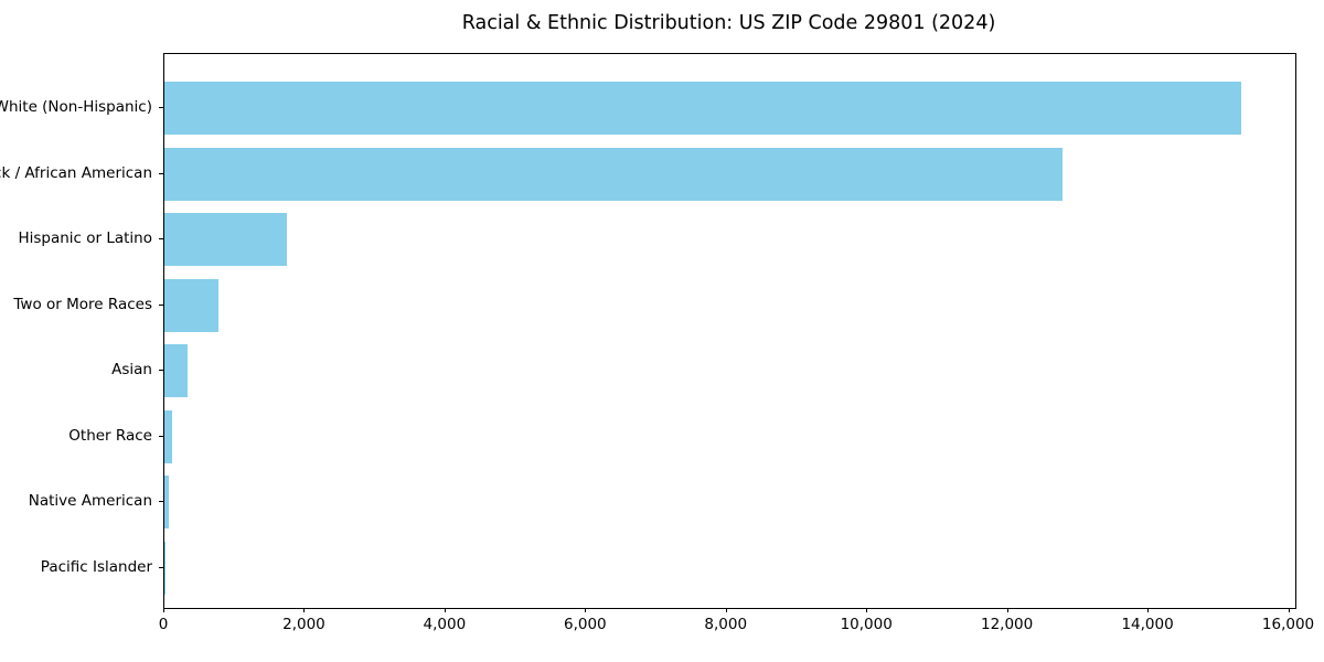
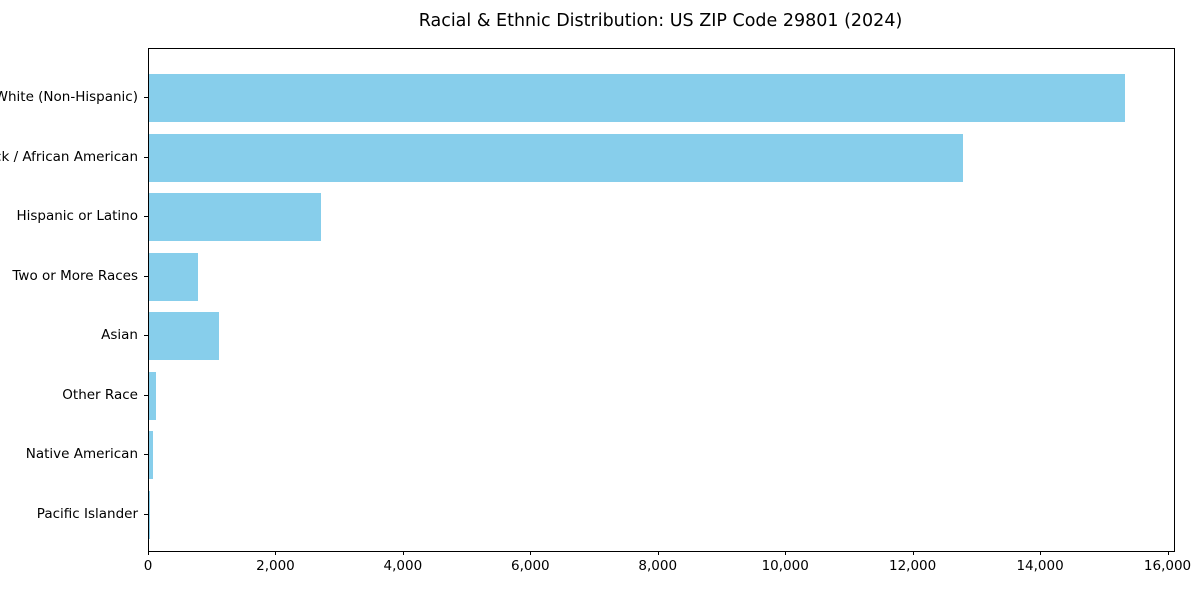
Hispanic or Latino: 1700 -> 2700
Asian: 300 -> 1100
